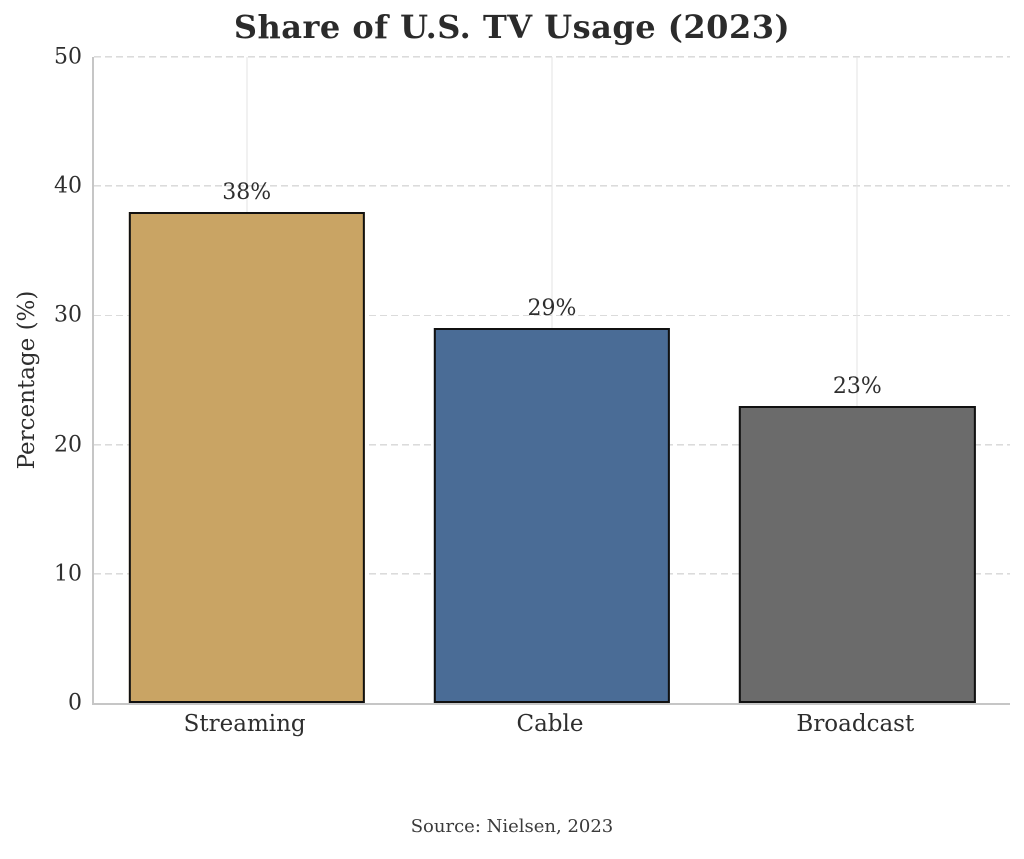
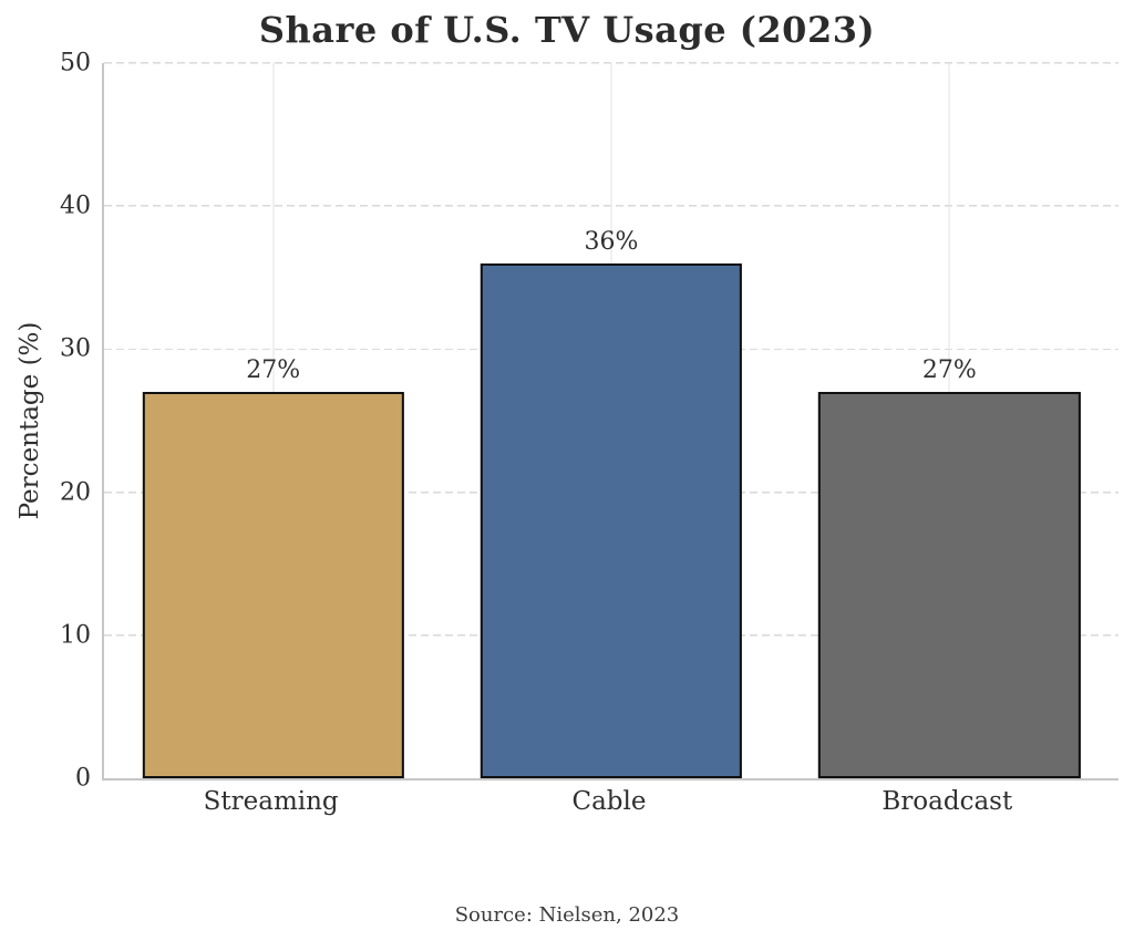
Streaming: 38% -> 27%
Cable: 29% -> 36%
Broadcast: 23% -> 27%
